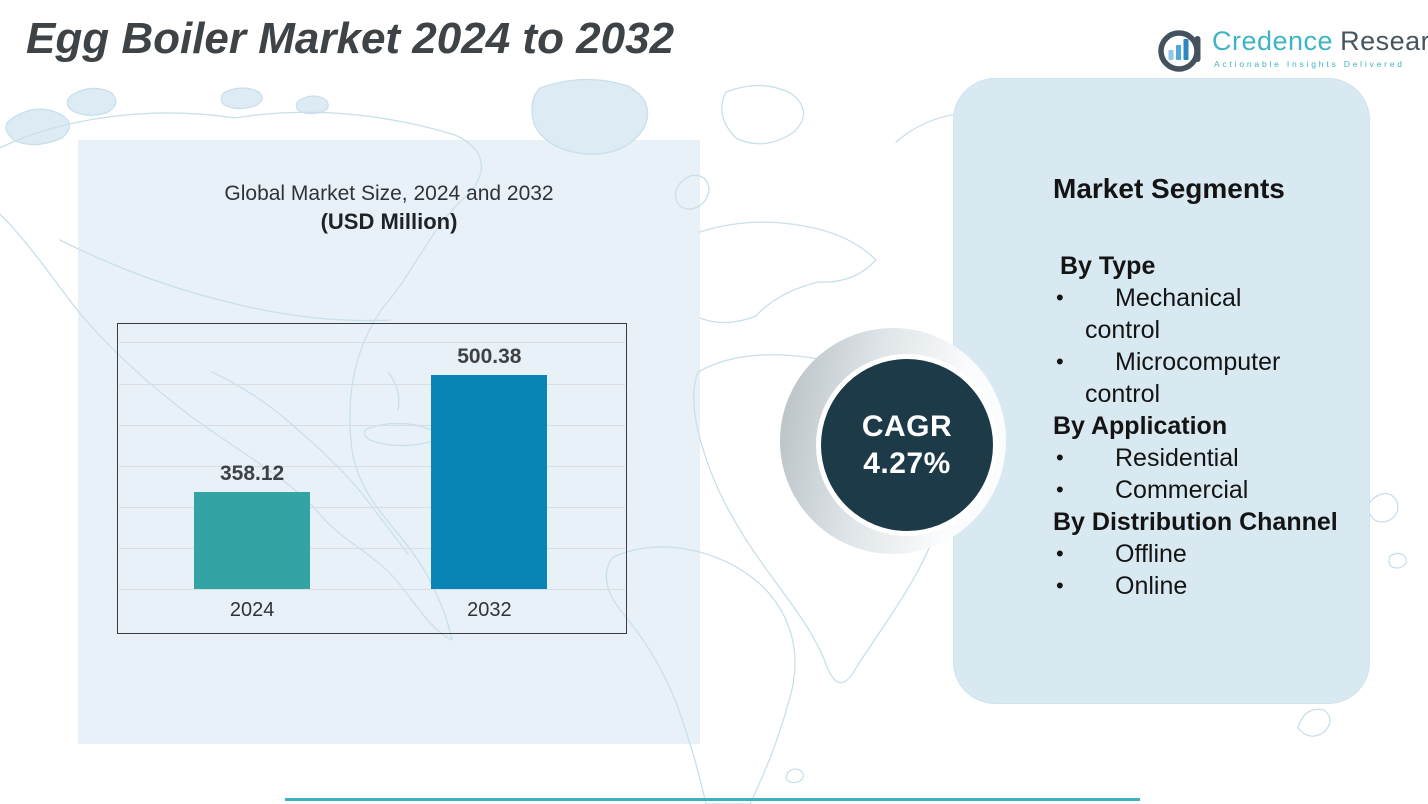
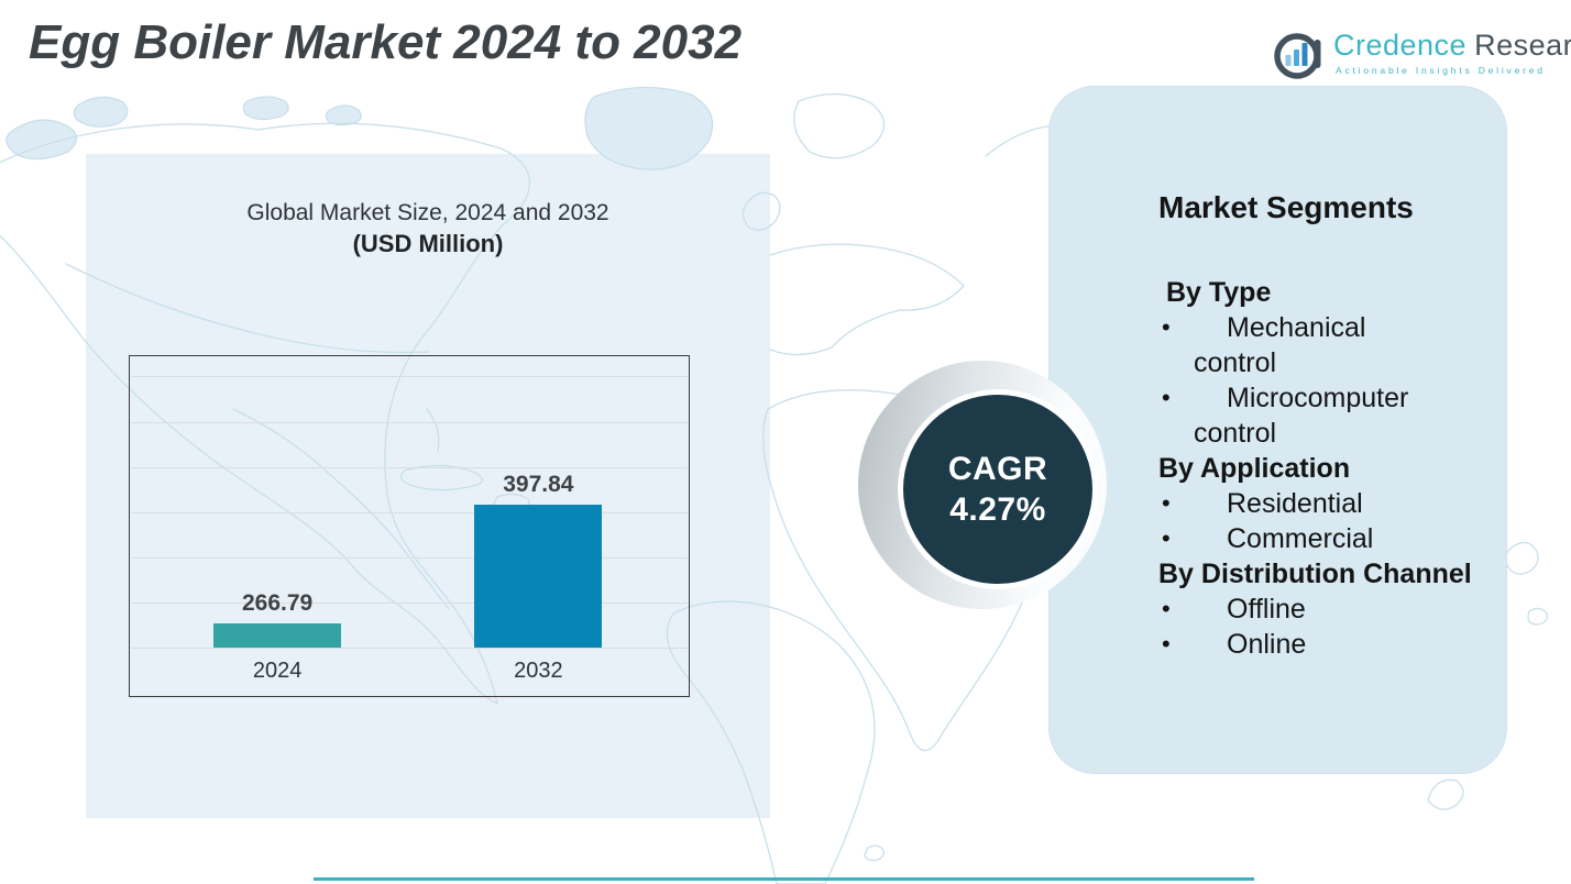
2024: 358.12 -> 266.79
2032: 500.38 -> 397.84
